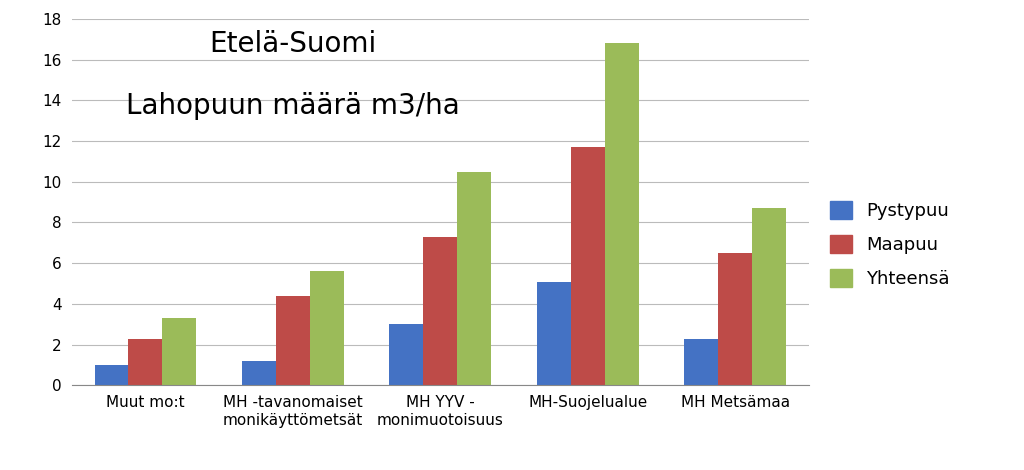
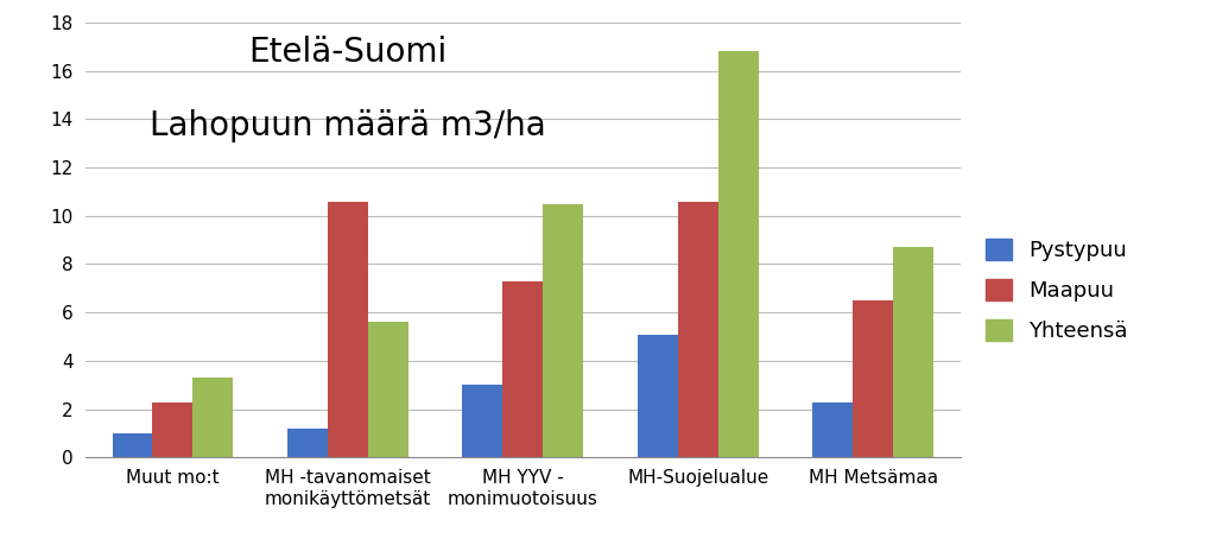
Maapuu/MH -tavanomaiset monikäyttömetsät: 4.4 -> 10.6
Maapuu/MH-Suojelualue: 11.7 -> 10.6
